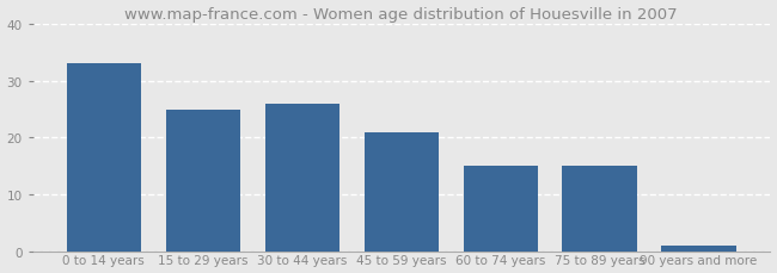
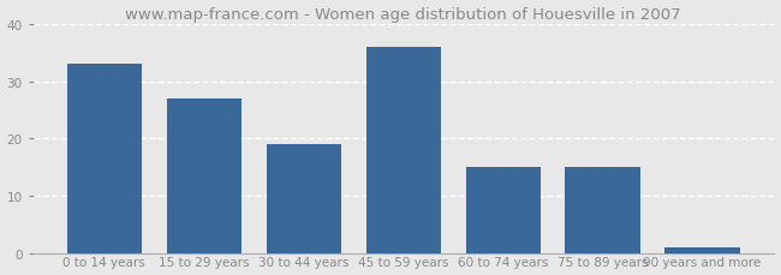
15 to 29 years: 25 -> 27
30 to 44 years: 26 -> 19
45 to 59 years: 21 -> 36
